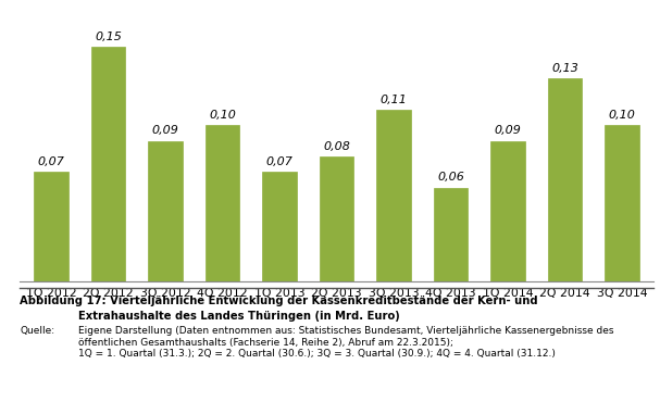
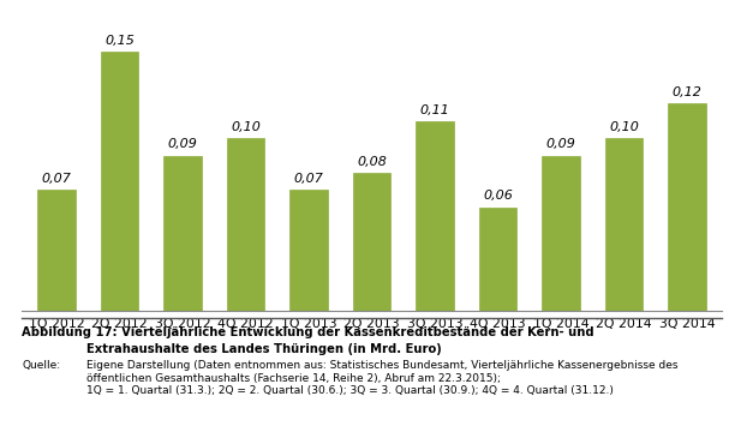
2Q 2014: 0,13 -> 0,10
3Q 2014: 0,10 -> 0,12
